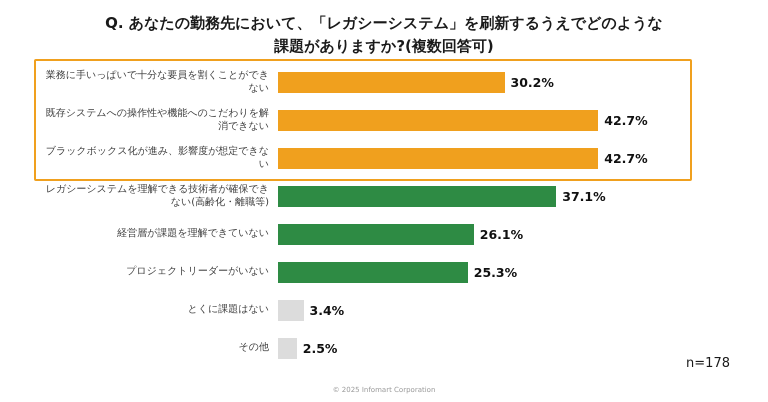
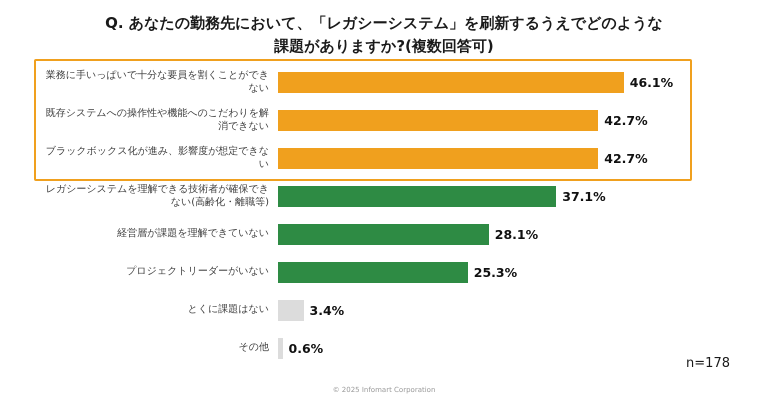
業務に手いっぱいで十分な要員を割くことができない: 30.2% -> 46.1%
経営層が課題を理解できていない: 26.1% -> 28.1%
その他: 2.5% -> 0.6%
